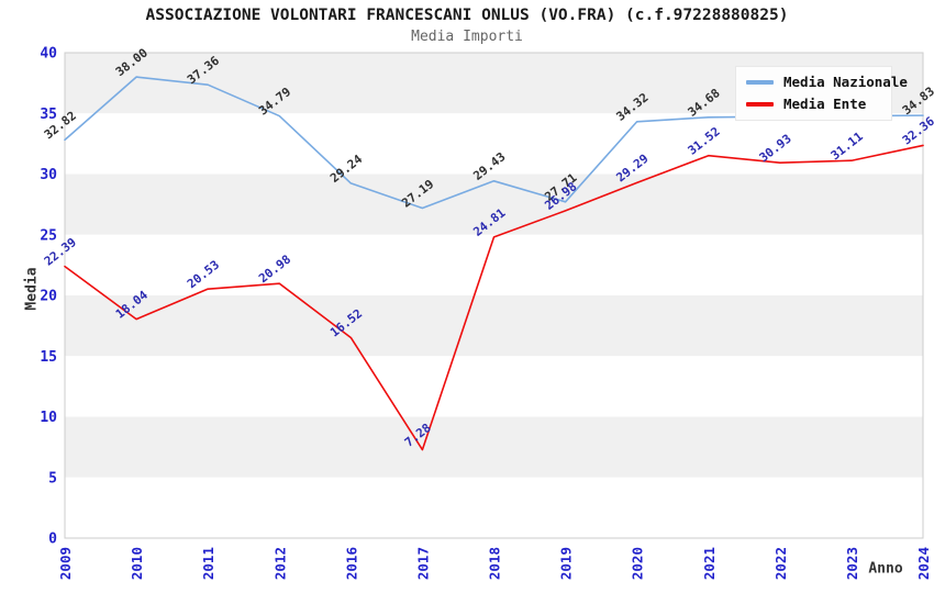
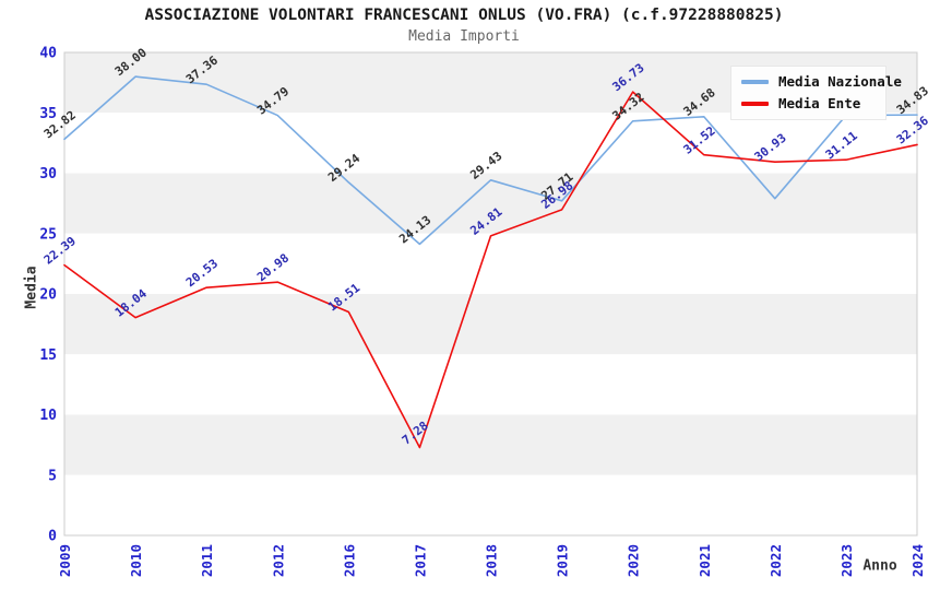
Media Ente/2016: 16.52 -> 18.51
Media Nazionale/2017: 27.19 -> 24.13
Media Ente/2020: 29.29 -> 36.73
Media Nazionale/2022: 34.7 -> 27.9
